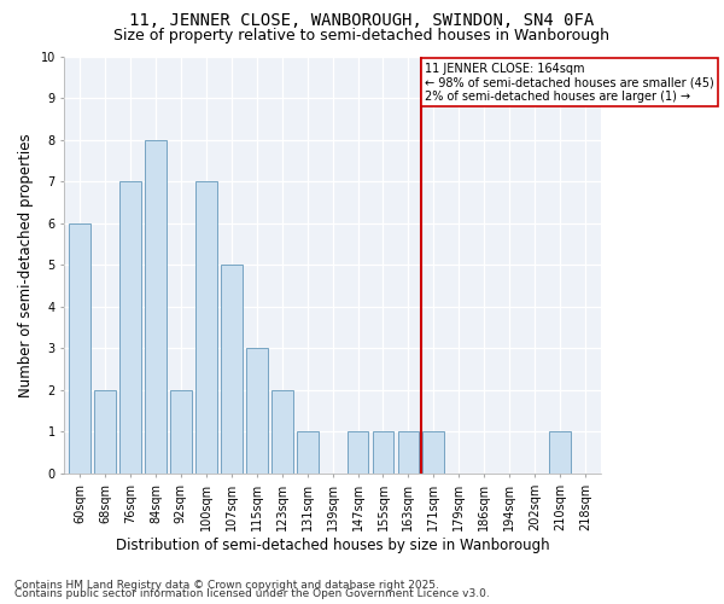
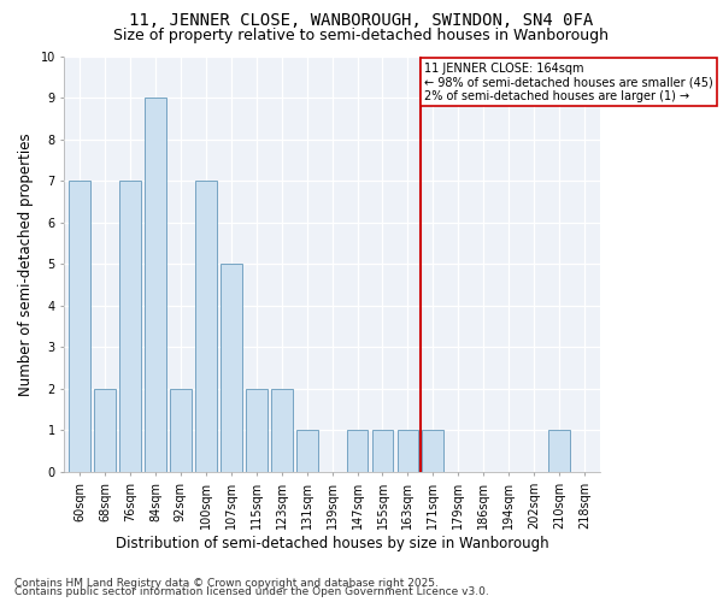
60sqm: 6 -> 7
84sqm: 8 -> 9
115sqm: 3 -> 2
